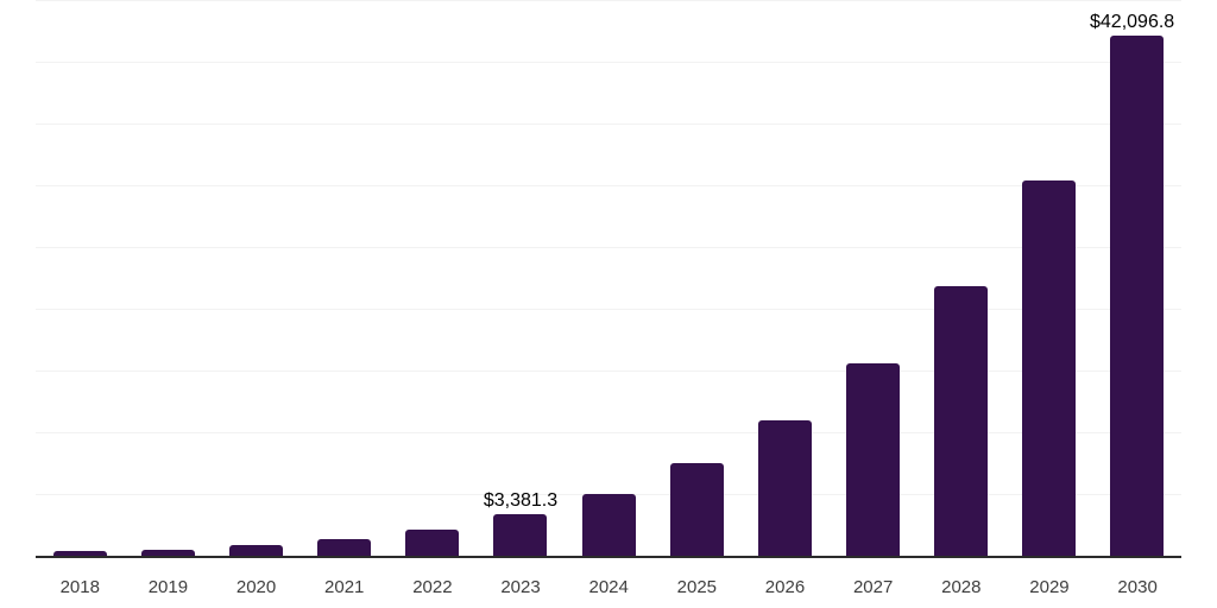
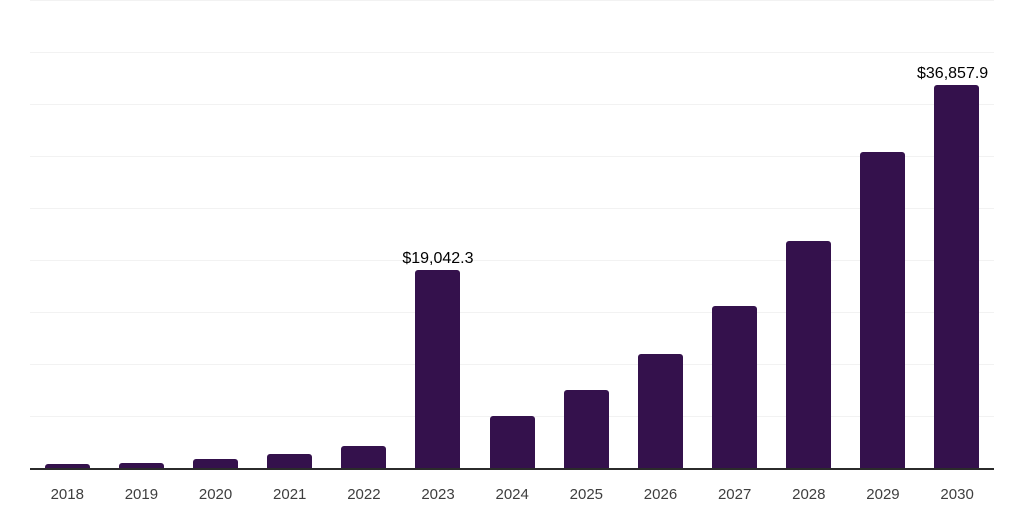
2023: $3,381.3 -> $19,042.3
2030: $42,096.8 -> $36,857.9
